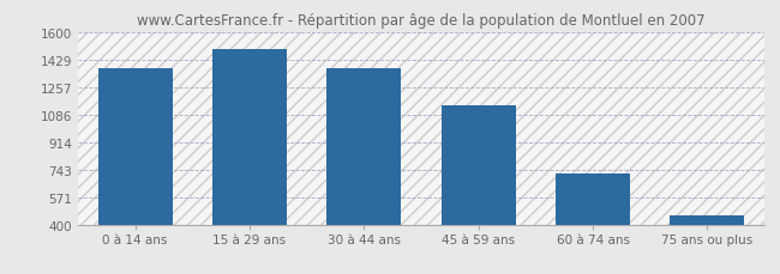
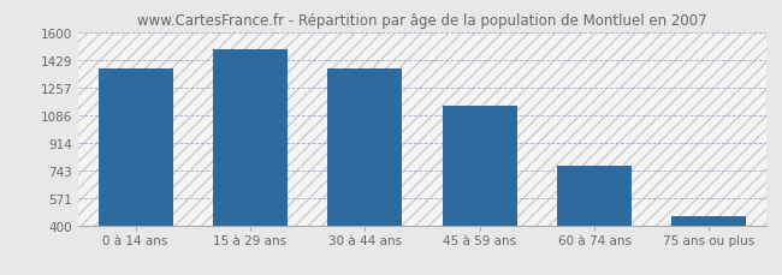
60 à 74 ans: 720 -> 770
